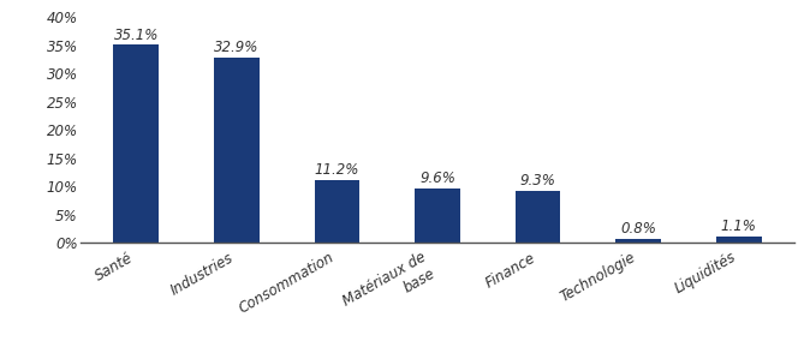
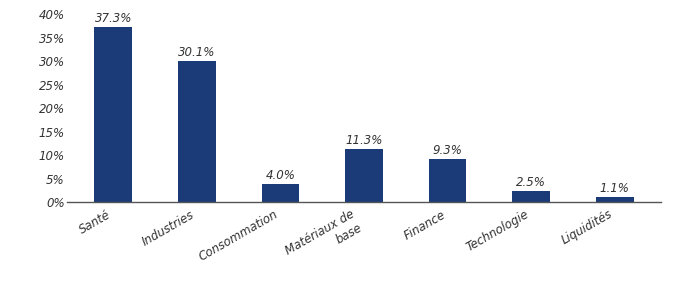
Santé: 35.1% -> 37.3%
Industries: 32.9% -> 30.1%
Consommation: 11.2% -> 4.0%
Matériaux de base: 9.6% -> 11.3%
Technologie: 0.8% -> 2.5%
